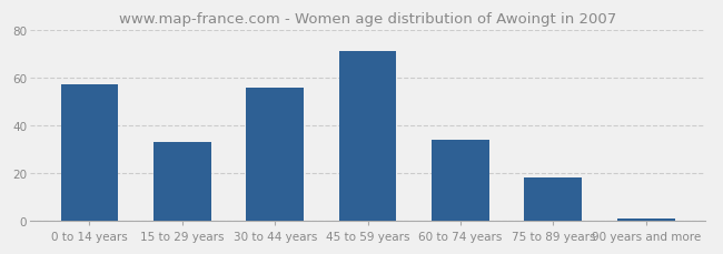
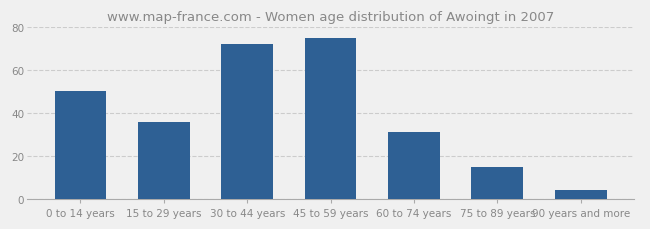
0 to 14 years: 57 -> 50
15 to 29 years: 33 -> 36
30 to 44 years: 56 -> 72
45 to 59 years: 71 -> 75
60 to 74 years: 34 -> 31
75 to 89 years: 18 -> 15
90 years and more: 1 -> 4
